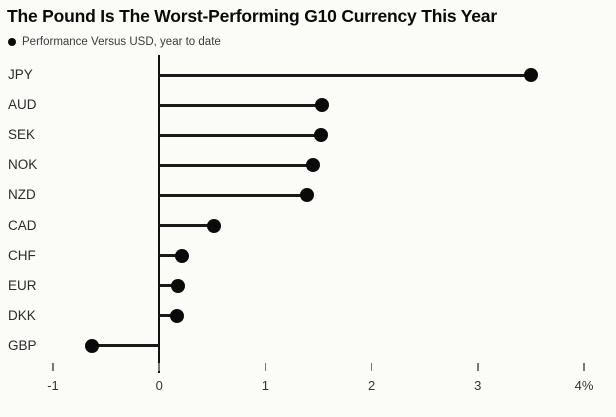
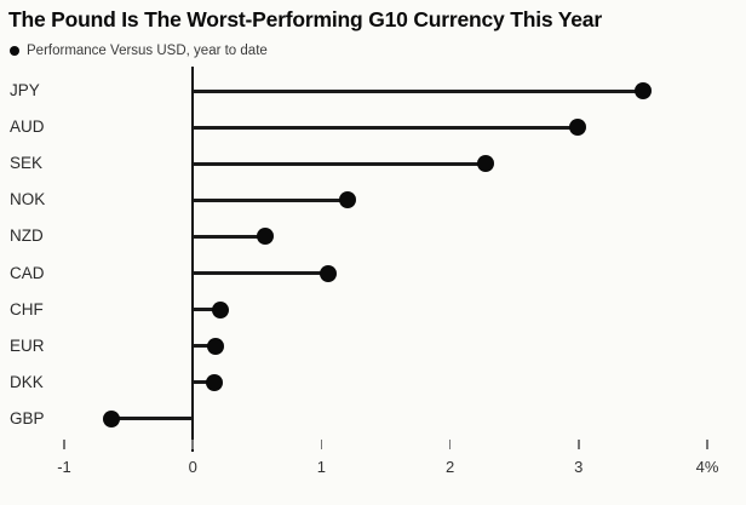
AUD: 1.53% -> 2.99%
SEK: 1.52% -> 2.28%
NOK: 1.45% -> 1.20%
NZD: 1.39% -> 0.56%
CAD: 0.52% -> 1.05%
